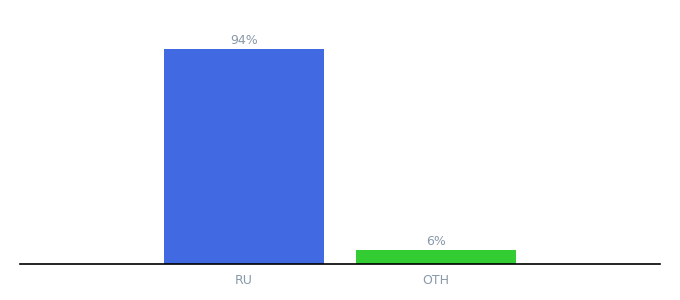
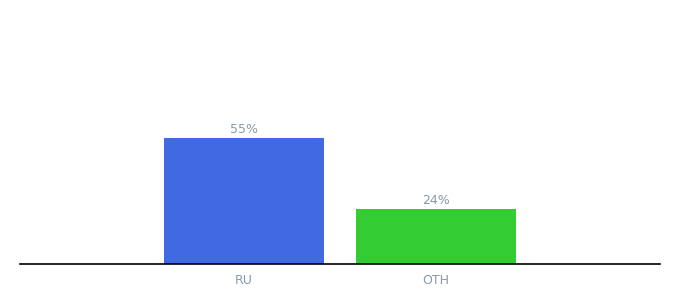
RU: 94% -> 55%
OTH: 6% -> 24%
